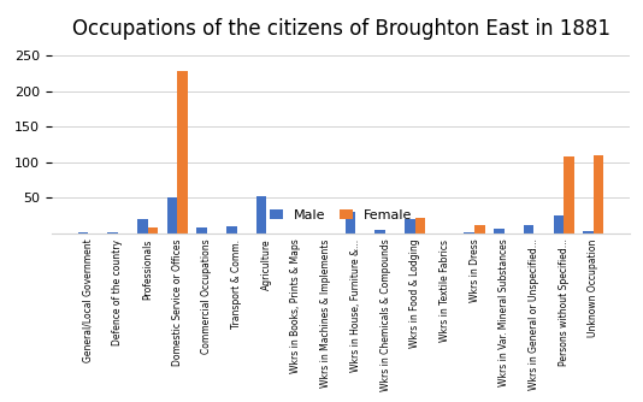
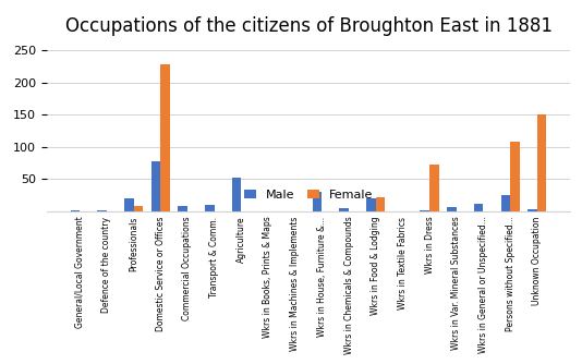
Male/Domestic Service or Offices: 50 -> 78
Female/Wkrs in Dress: 12 -> 72
Female/Unknown Occupation: 110 -> 150
